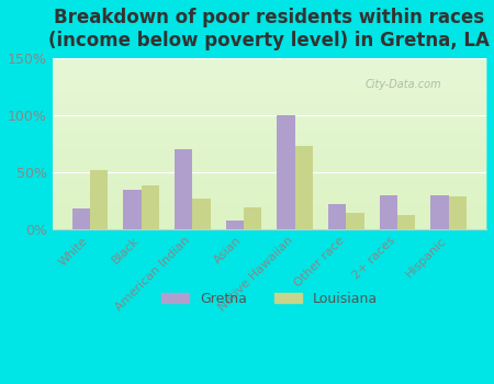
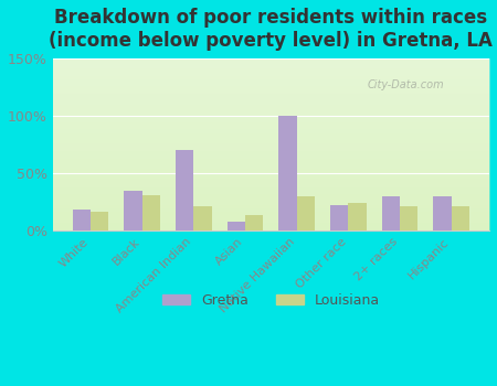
Louisiana/White: 52% -> 16%
Louisiana/Black: 39% -> 31%
Louisiana/American Indian: 27% -> 21%
Louisiana/Asian: 19% -> 14%
Louisiana/Native Hawaiian: 73% -> 30%
Louisiana/Other race: 15% -> 24%
Louisiana/2+ races: 13% -> 21%
Louisiana/Hispanic: 29% -> 21%
